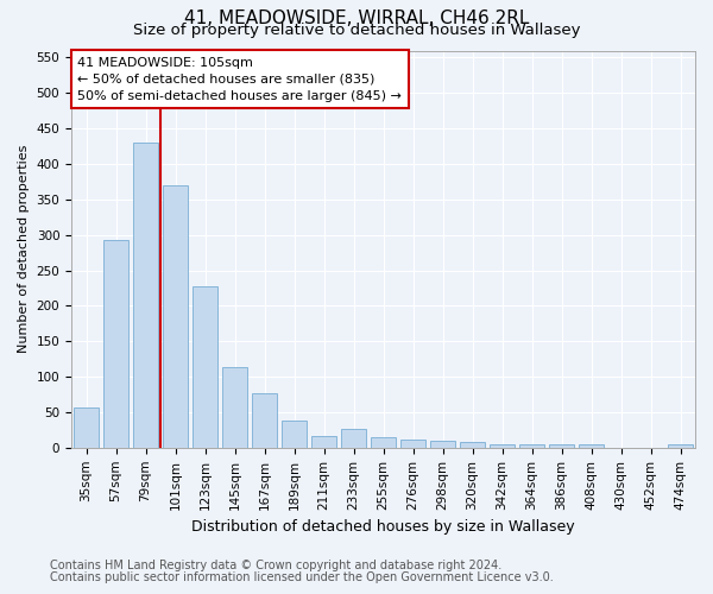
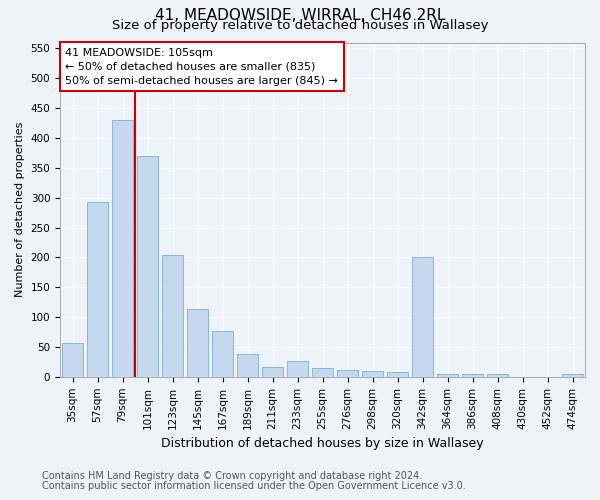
123sqm: 227 -> 204
342sqm: 5 -> 200
